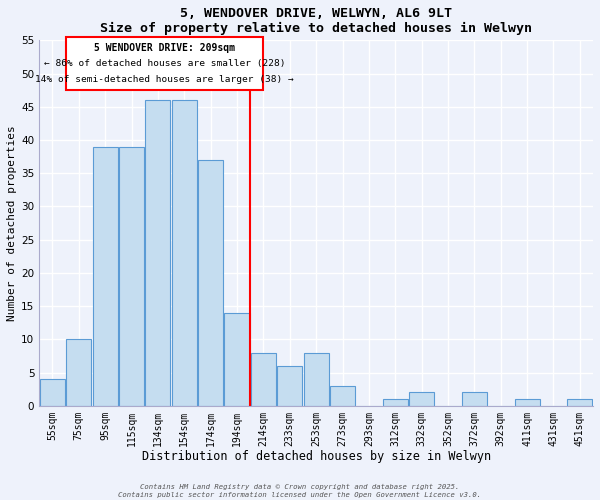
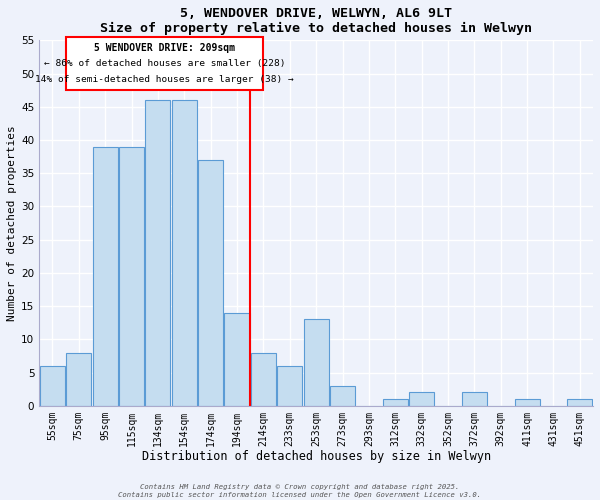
55sqm: 4 -> 6
75sqm: 10 -> 8
253sqm: 8 -> 13
